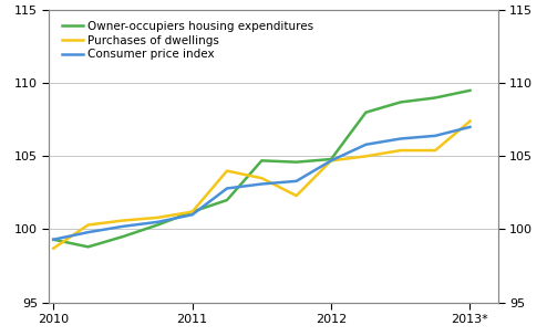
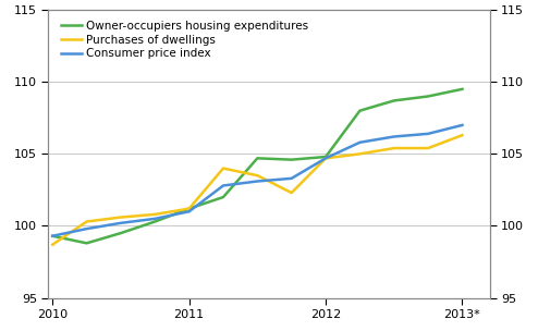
Purchases of dwellings/2013*: 107.4 -> 106.3
